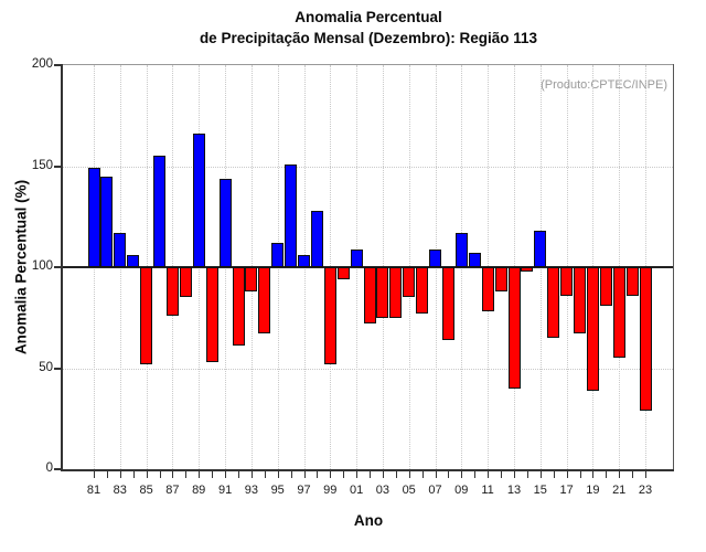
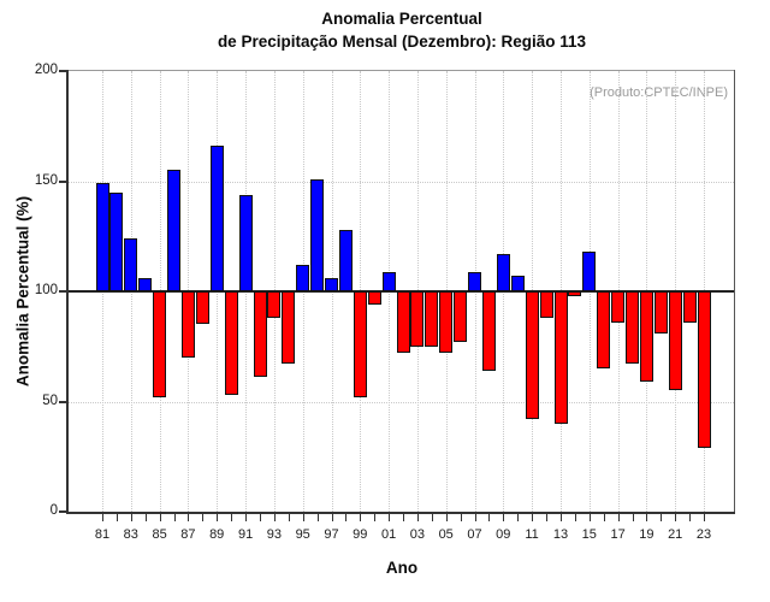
83: 117 -> 124
87: 76 -> 70
05: 85 -> 72
11: 78 -> 42
19: 39 -> 59
